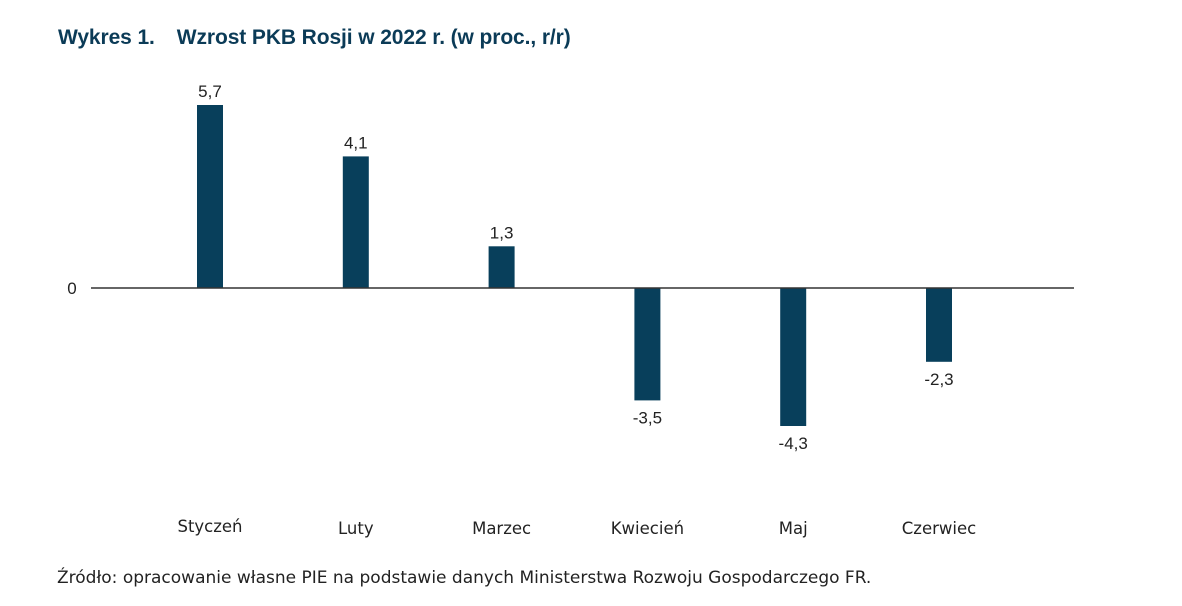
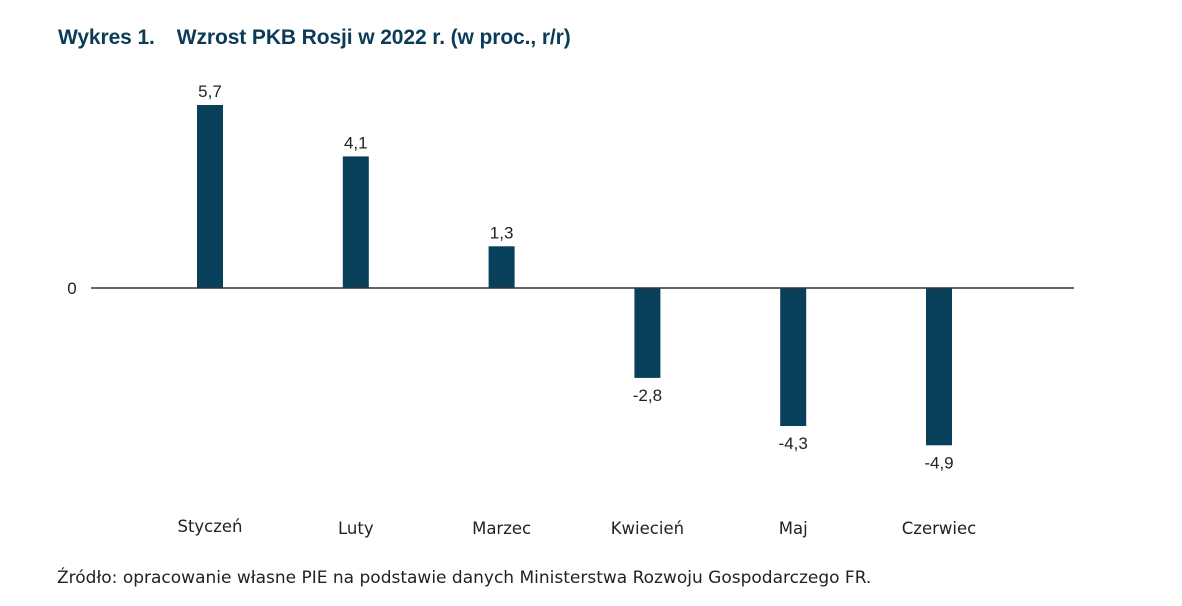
Kwiecień: -3,5 -> -2,8
Czerwiec: -2,3 -> -4,9
